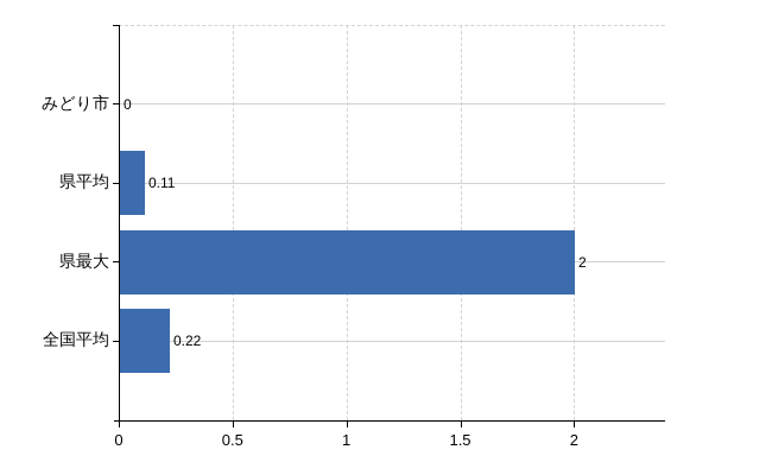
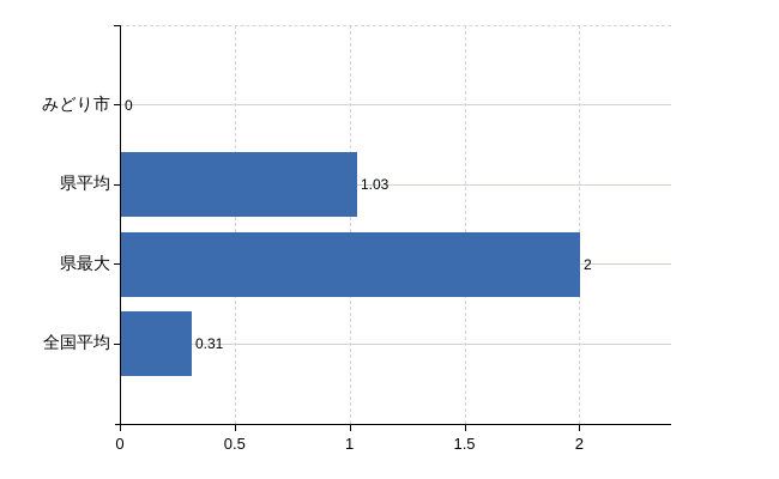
県平均: 0.11 -> 1.03
全国平均: 0.22 -> 0.31
